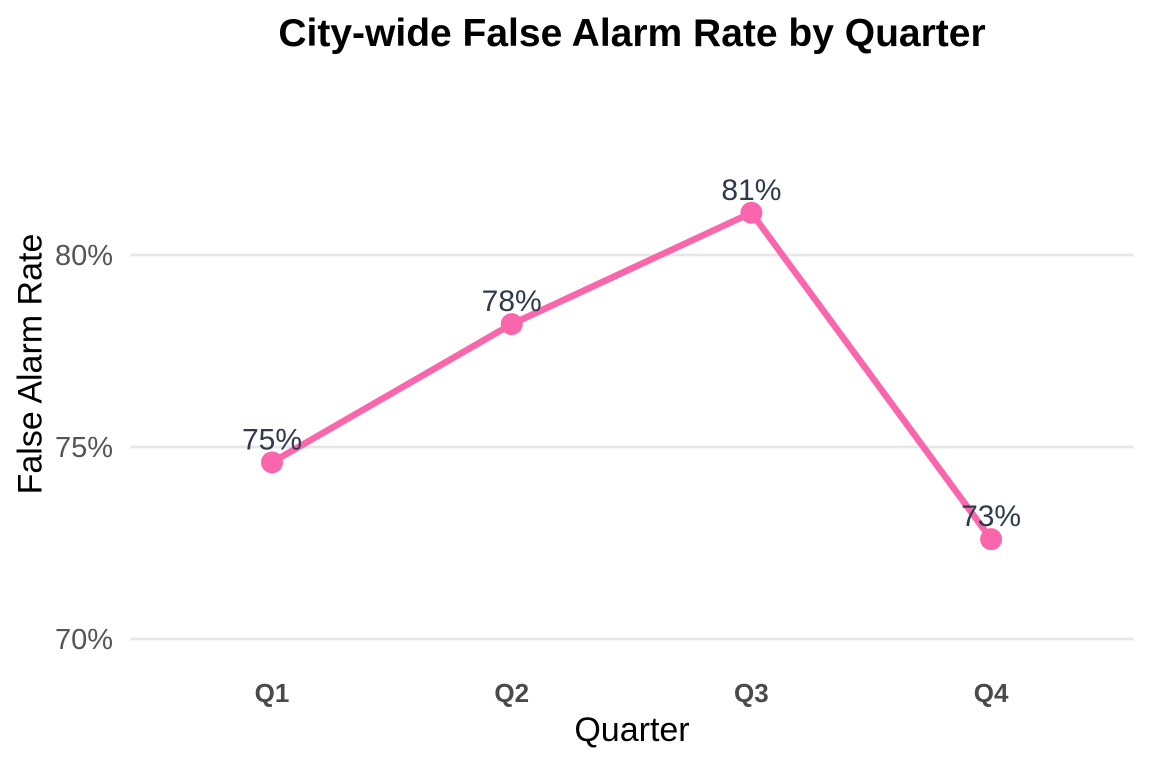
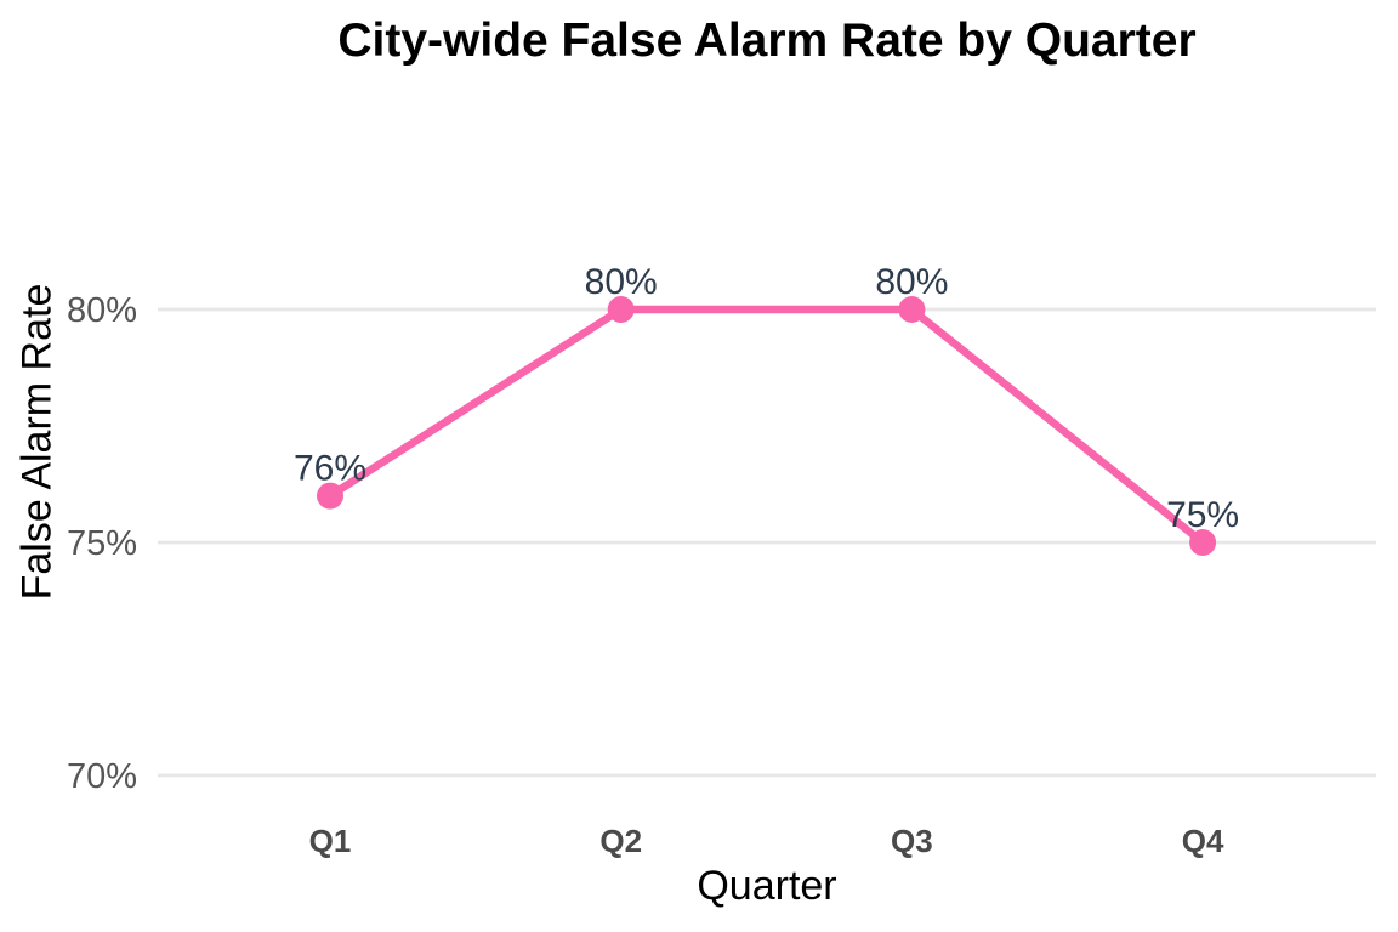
Q1: 75% -> 76%
Q2: 78% -> 80%
Q3: 81% -> 80%
Q4: 73% -> 75%
